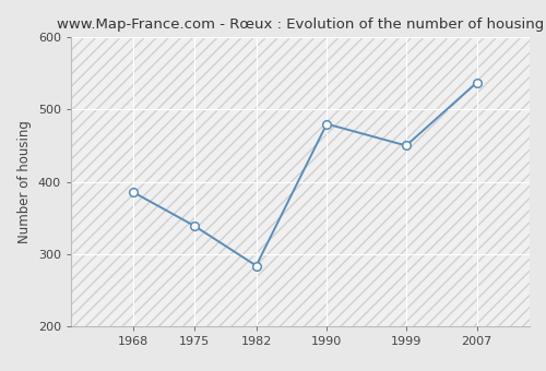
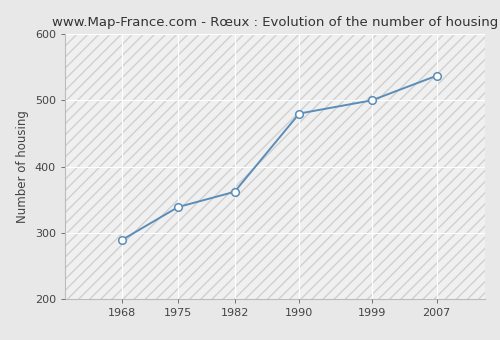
1968: 386 -> 289
1982: 284 -> 362
1999: 450 -> 500
